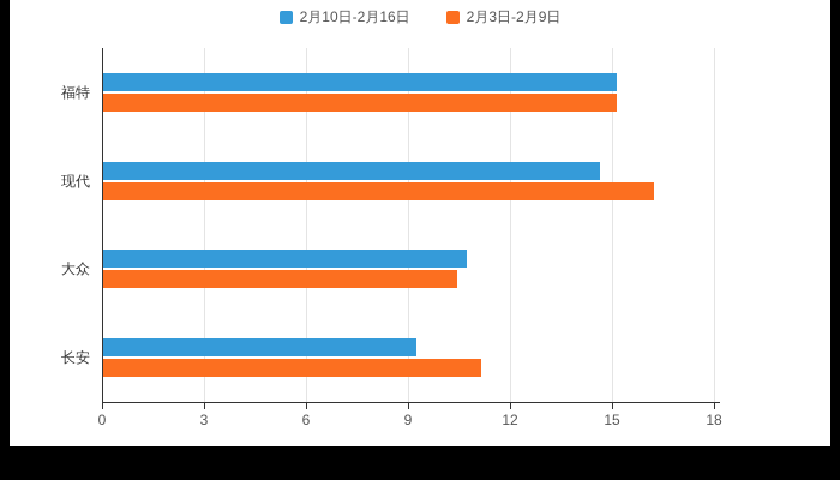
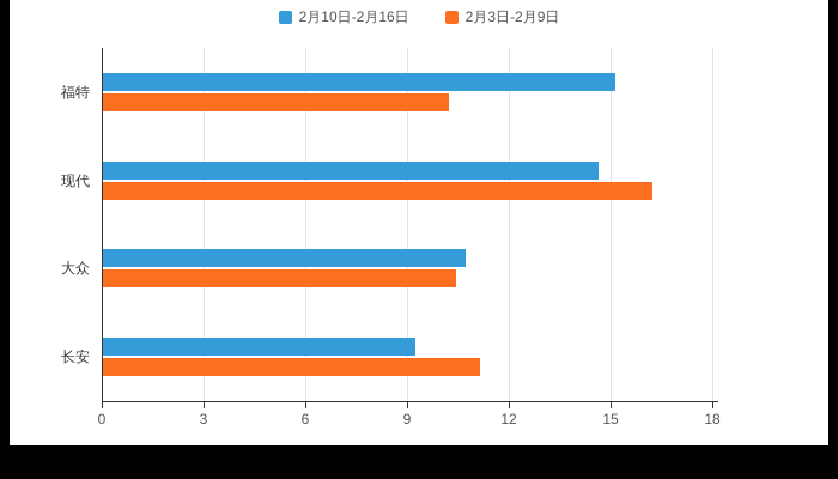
2月3日-2月9日/福特: 15.1 -> 10.2
